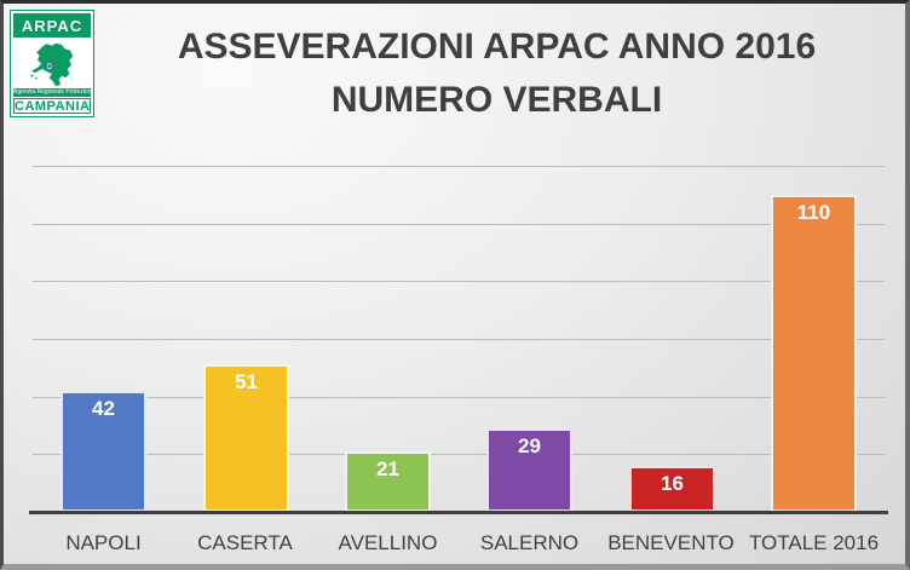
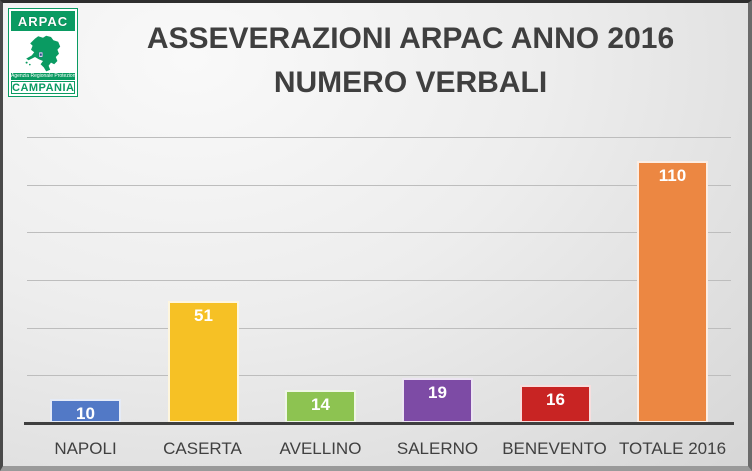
NAPOLI: 42 -> 10
AVELLINO: 21 -> 14
SALERNO: 29 -> 19
